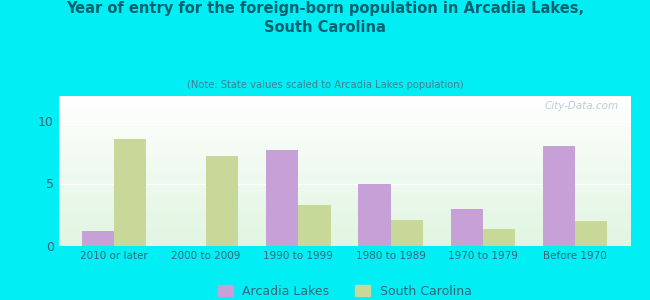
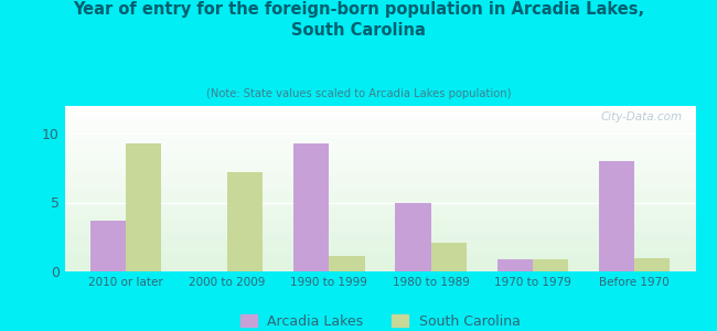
Arcadia Lakes/2010 or later: 1.2 -> 3.7
South Carolina/2010 or later: 8.6 -> 9.3
Arcadia Lakes/1990 to 1999: 7.7 -> 9.3
South Carolina/1990 to 1999: 3.3 -> 1.1
Arcadia Lakes/1970 to 1979: 3.0 -> 0.9
South Carolina/1970 to 1979: 1.4 -> 0.9
South Carolina/Before 1970: 2.0 -> 1.0
